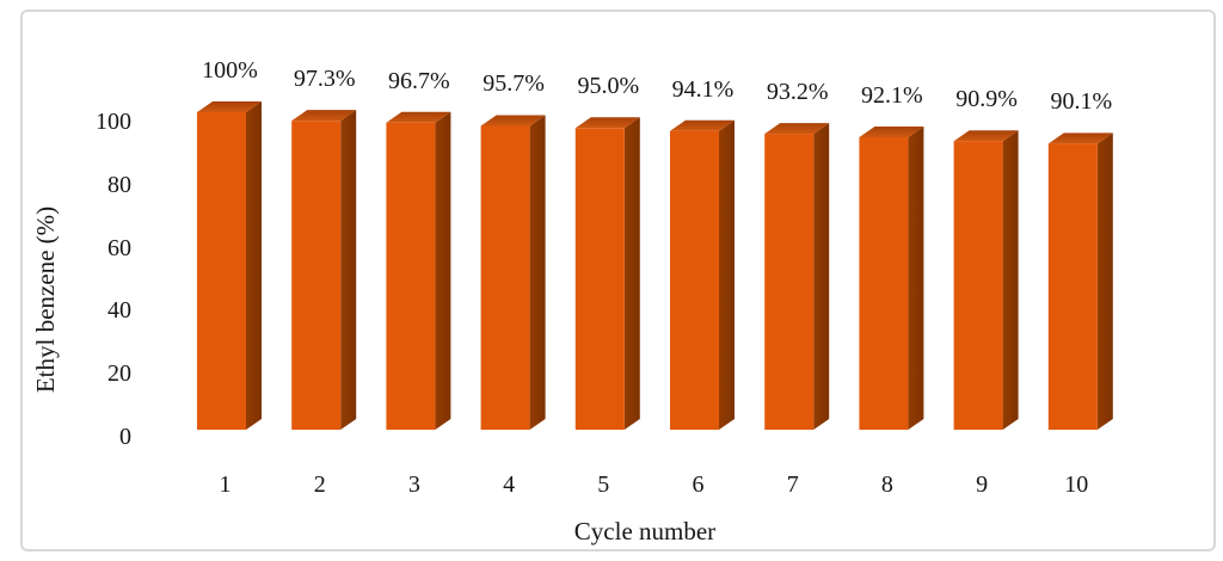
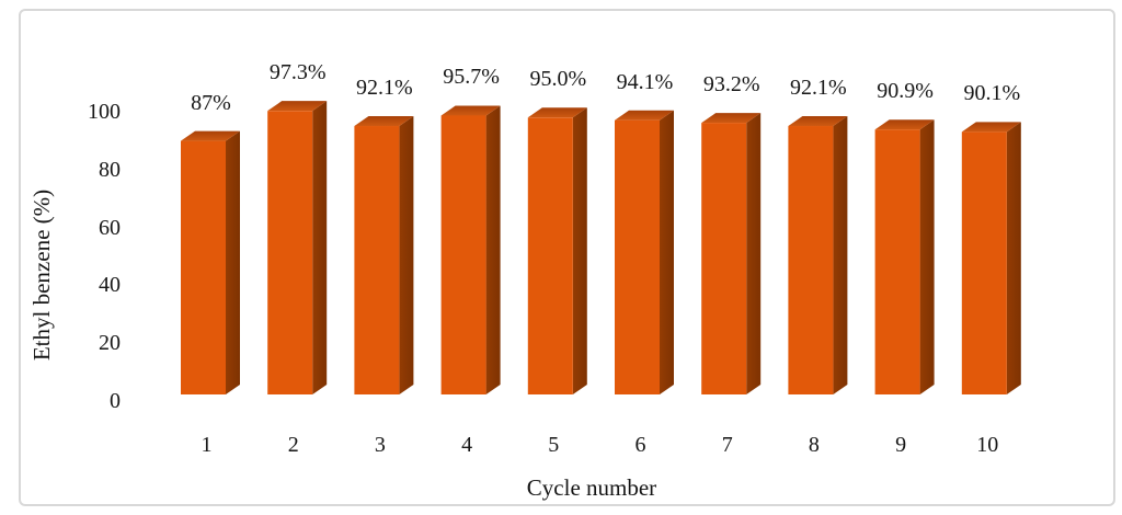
1: 100% -> 87%
3: 96.7% -> 92.1%
